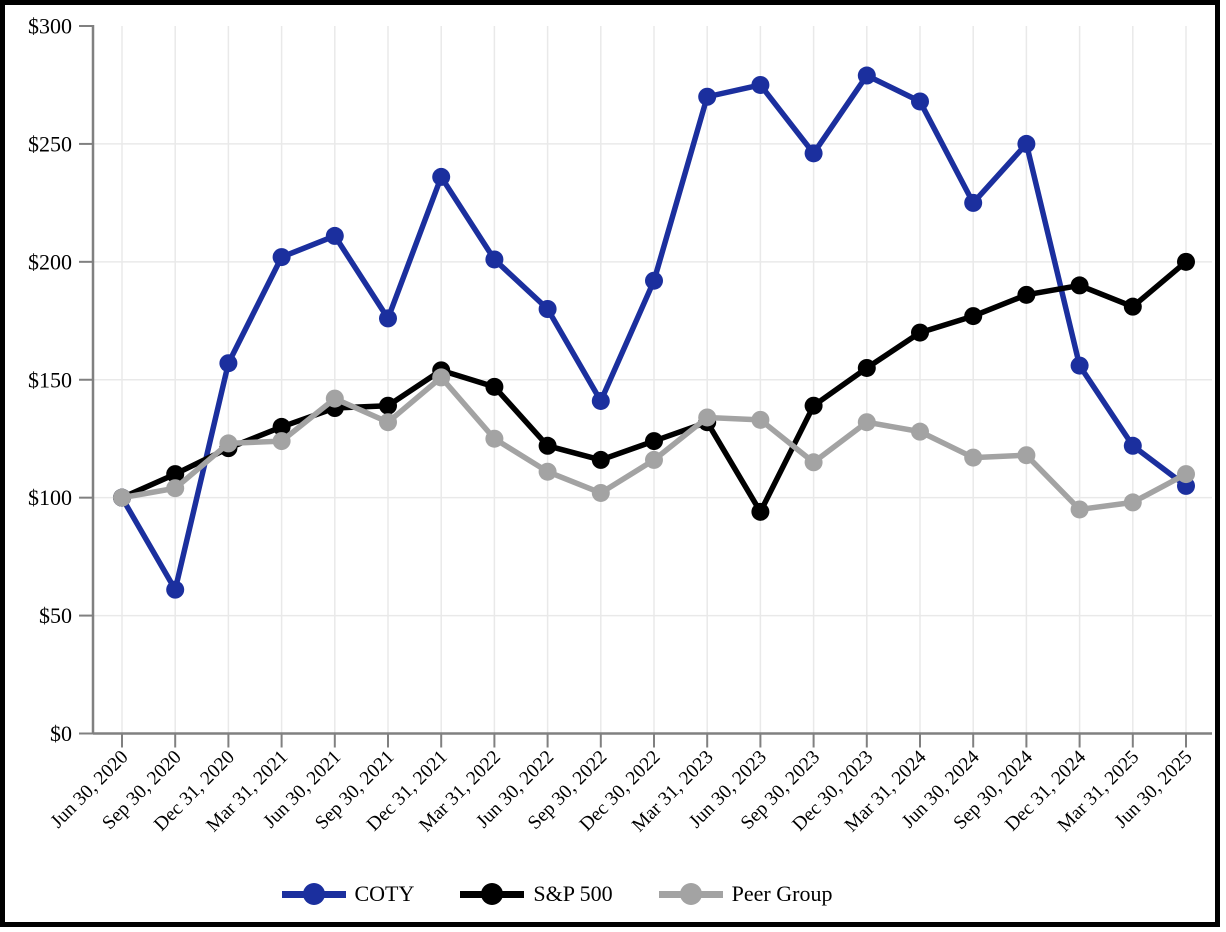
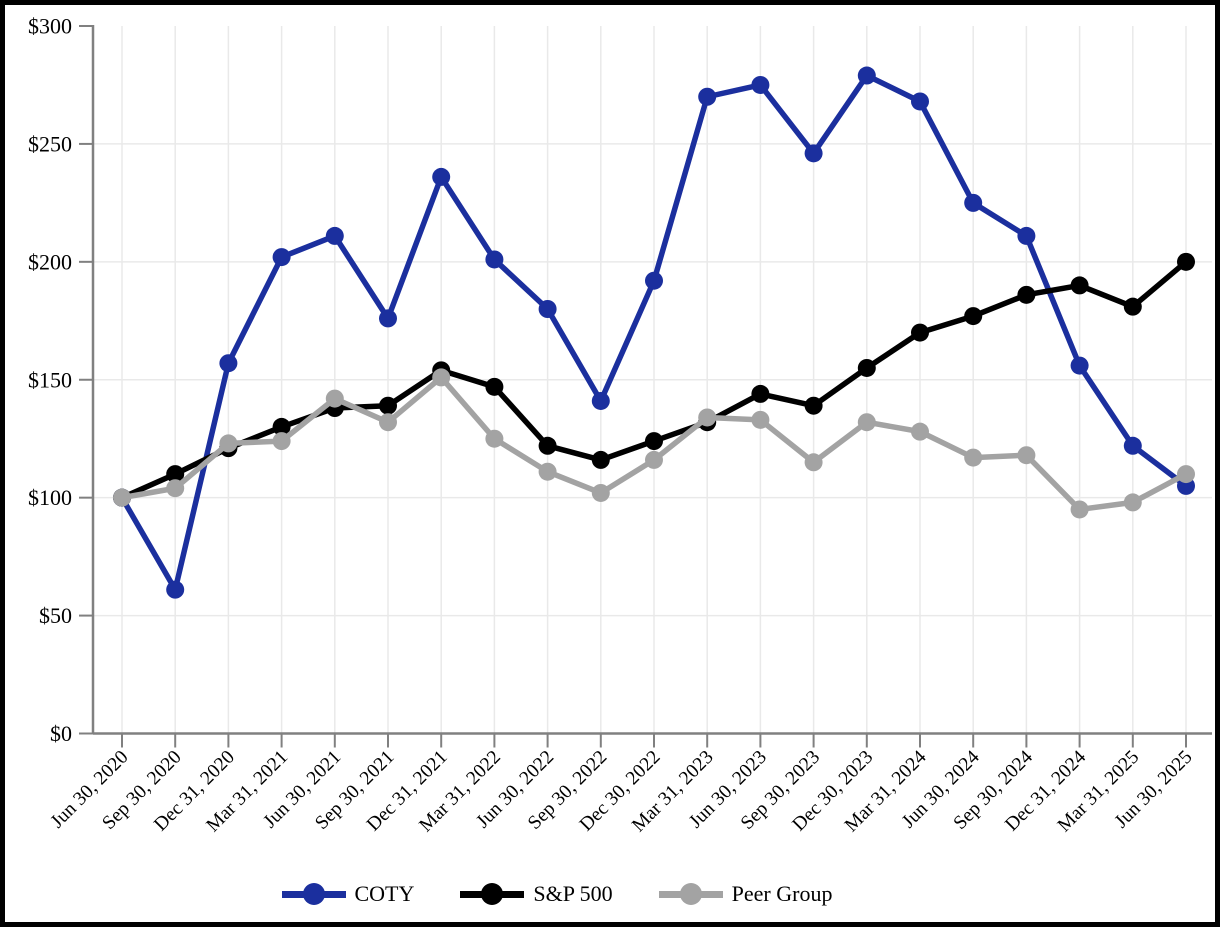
S&P 500/Jun 30, 2023: $94 -> $144
COTY/Sep 30, 2024: $250 -> $211
